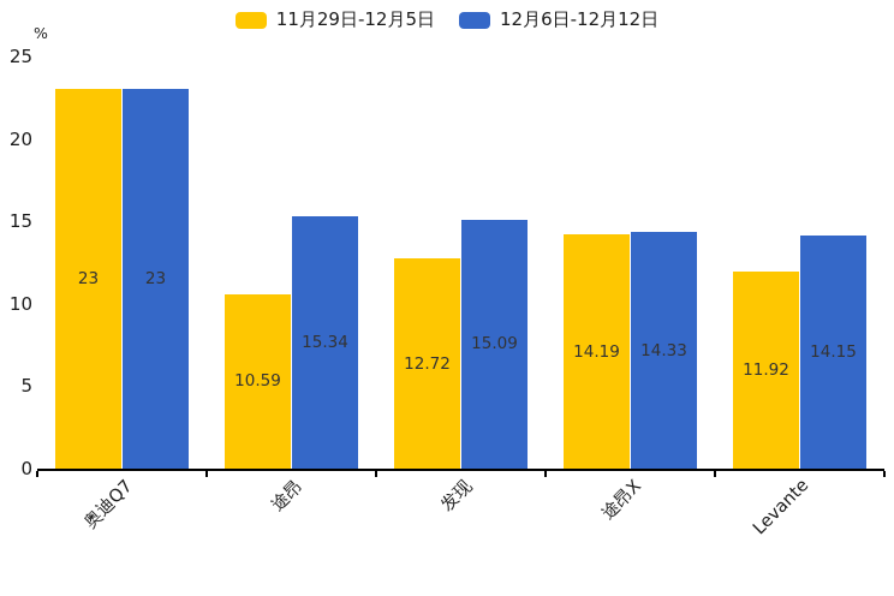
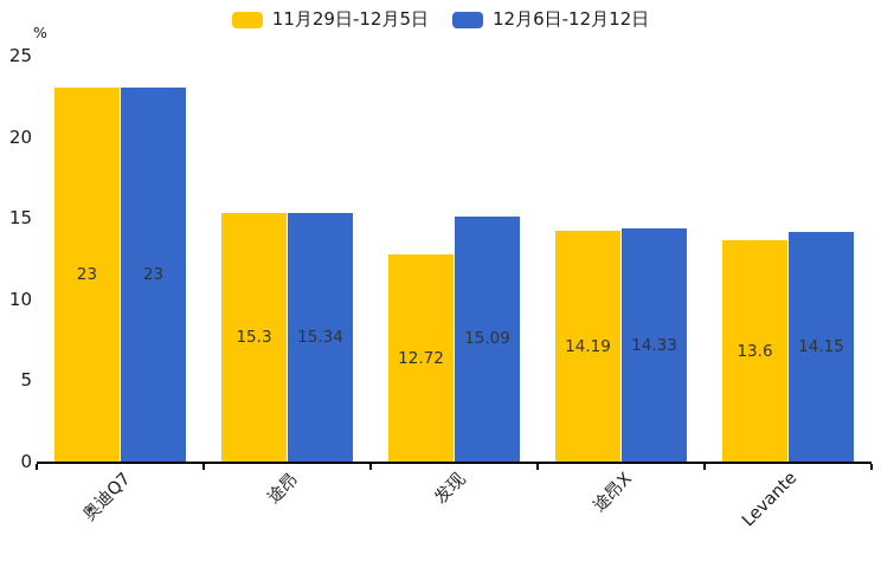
11月29日-12月5日/途昂: 10.59 -> 15.3
11月29日-12月5日/Levante: 11.92 -> 13.6
